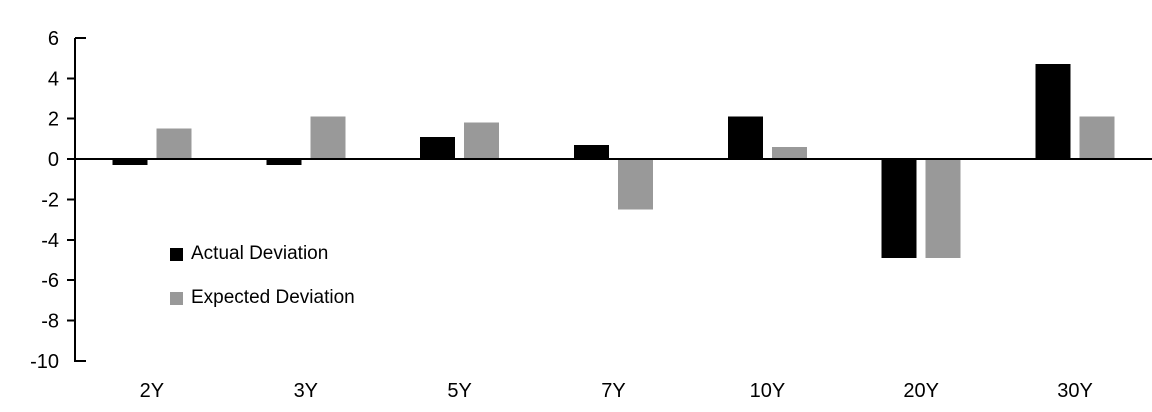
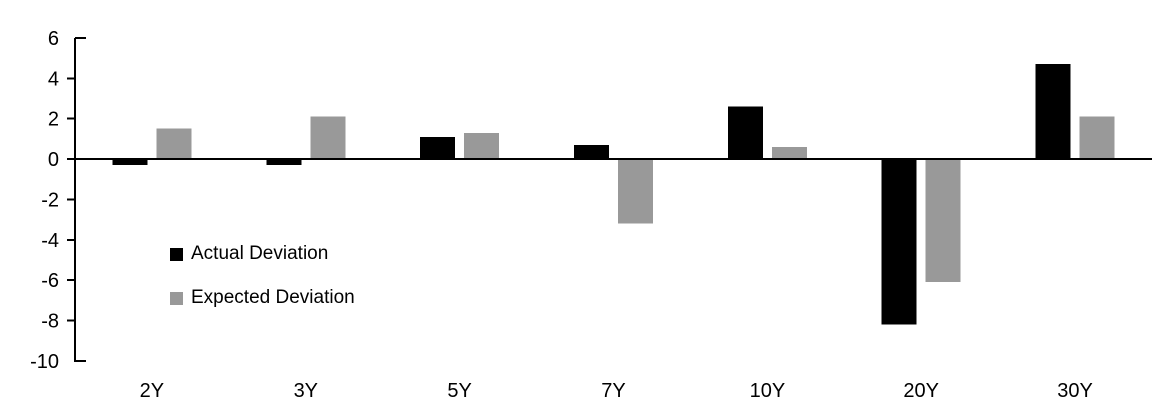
Expected Deviation/5Y: 1.8 -> 1.3
Expected Deviation/7Y: -2.5 -> -3.2
Actual Deviation/10Y: 2.1 -> 2.6
Actual Deviation/20Y: -4.9 -> -8.2
Expected Deviation/20Y: -4.9 -> -6.1
